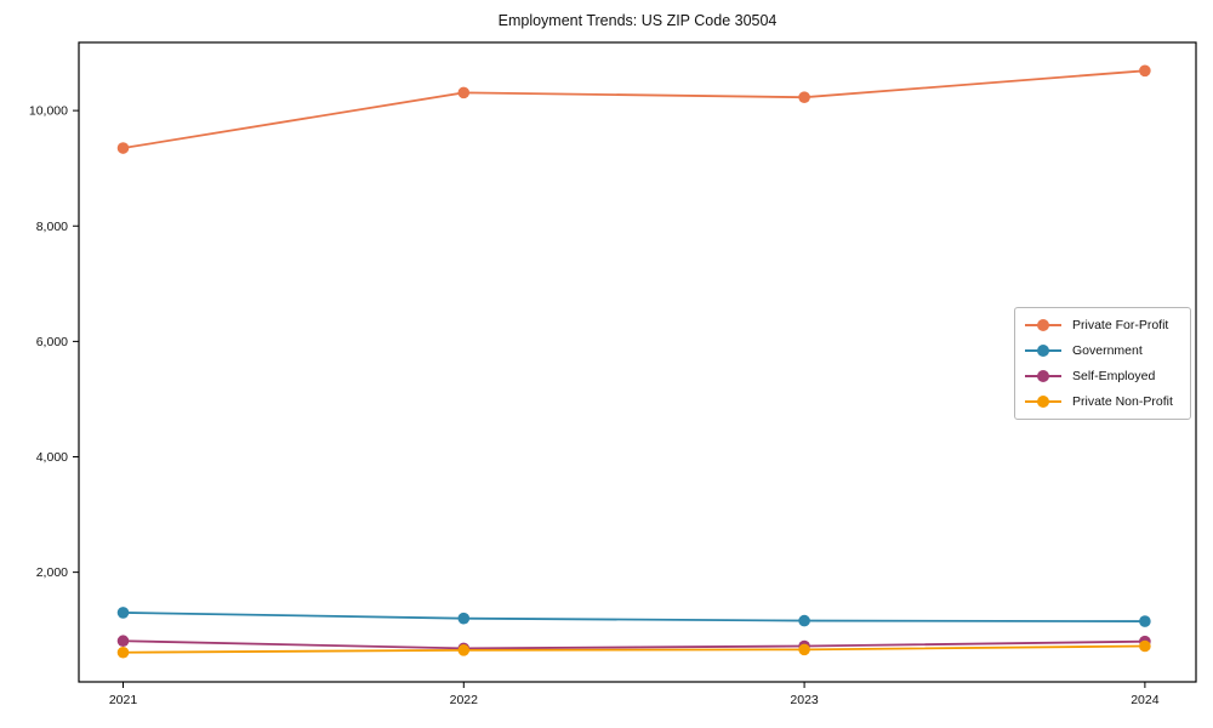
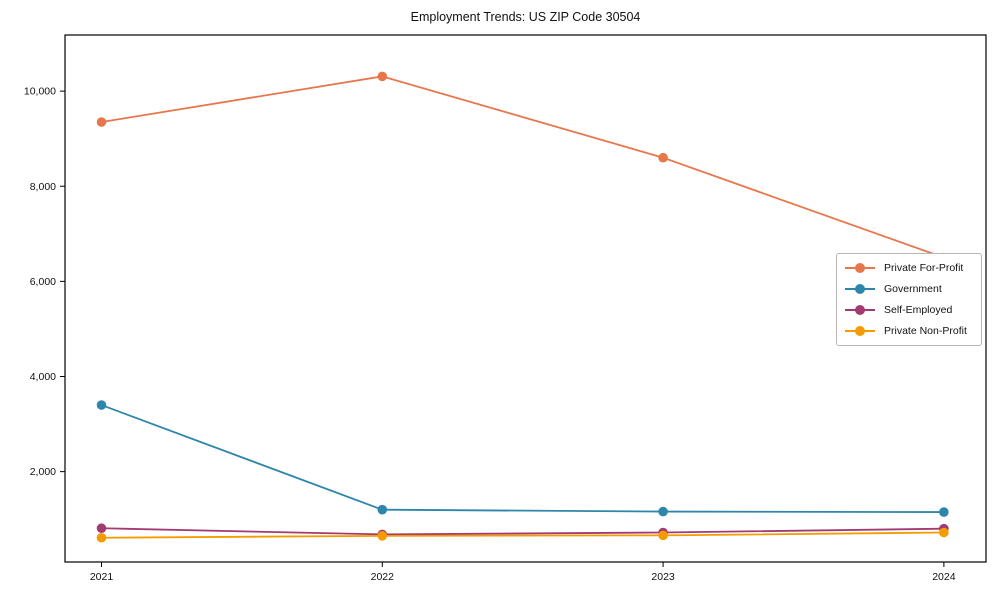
Government/2021: 1300 -> 3400
Private For-Profit/2023: 10200 -> 8600
Private For-Profit/2024: 10700 -> 6500
